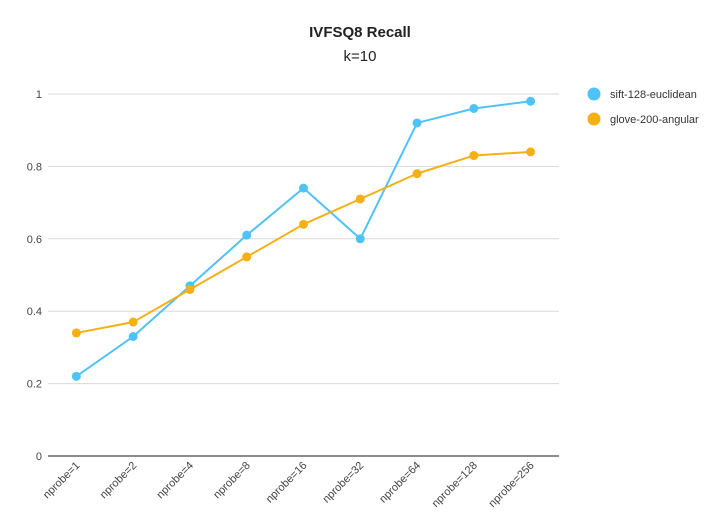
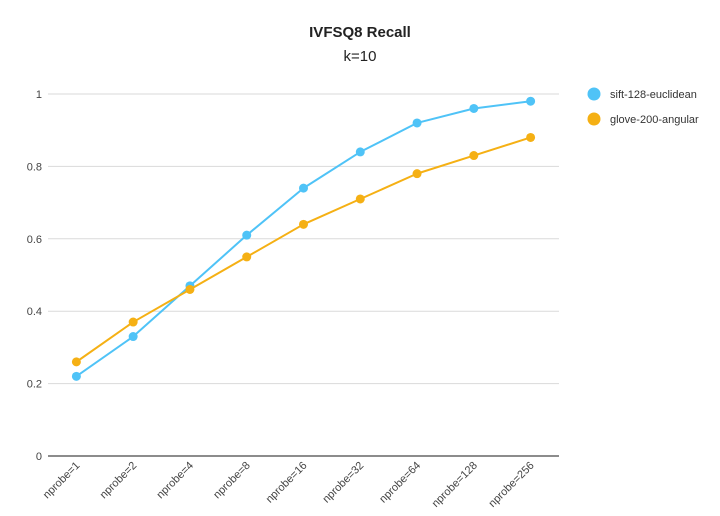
glove-200-angular/nprobe=1: 0.34 -> 0.26
sift-128-euclidean/nprobe=32: 0.60 -> 0.84
glove-200-angular/nprobe=256: 0.84 -> 0.88
